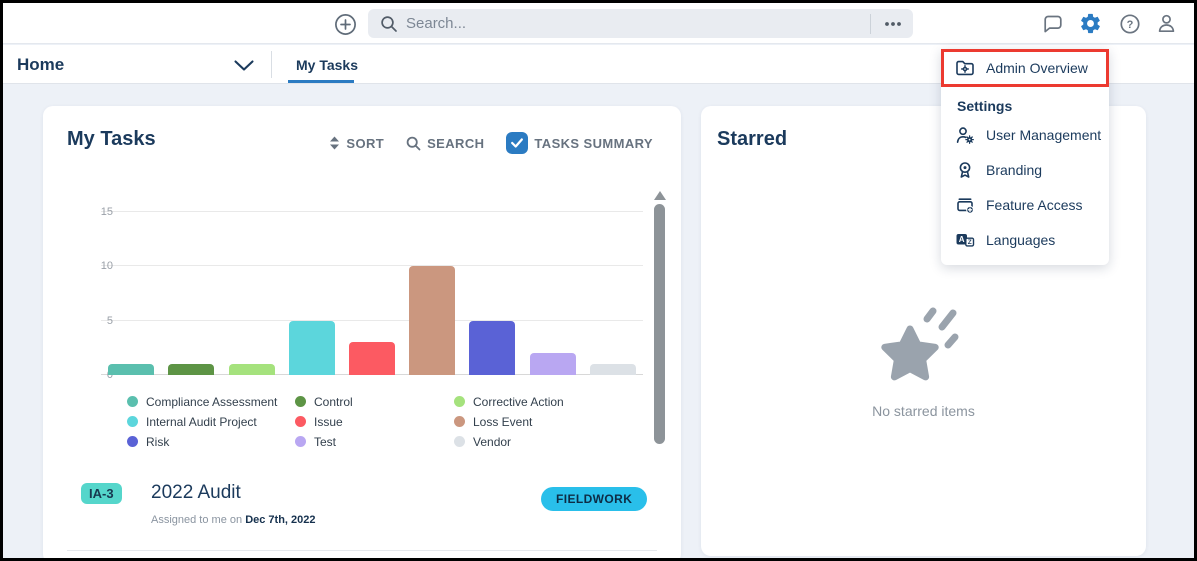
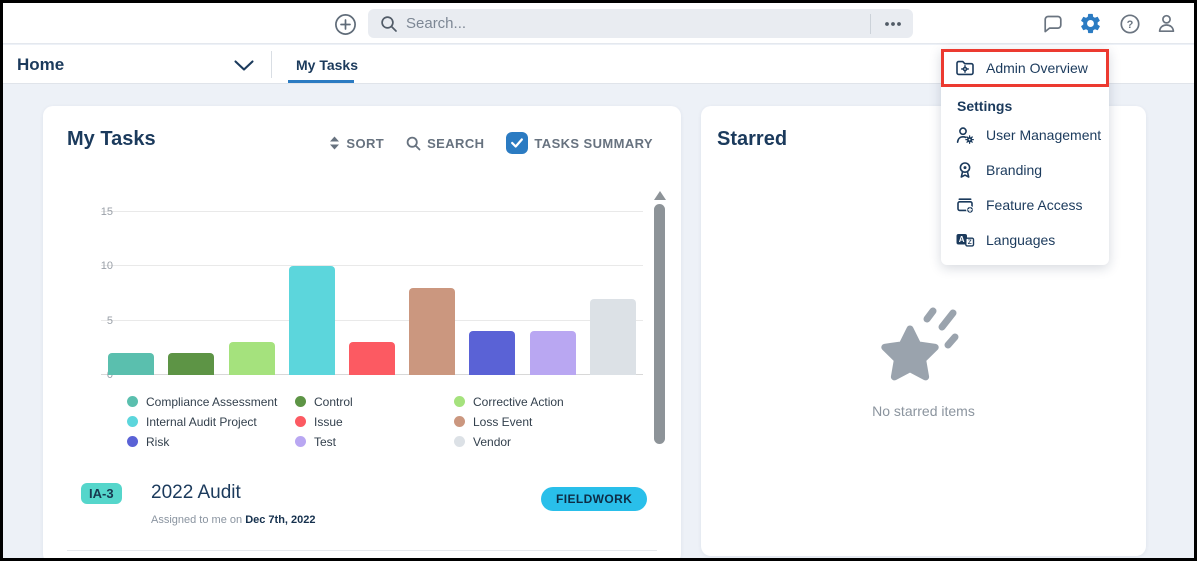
Compliance Assessment: 1 -> 2
Control: 1 -> 2
Corrective Action: 1 -> 3
Internal Audit Project: 5 -> 10
Loss Event: 10 -> 8
Risk: 5 -> 4
Test: 2 -> 4
Vendor: 1 -> 7
